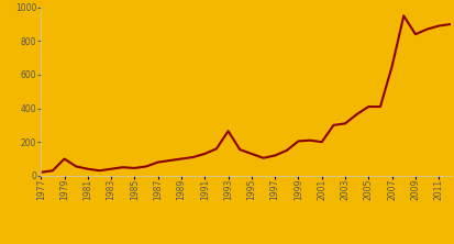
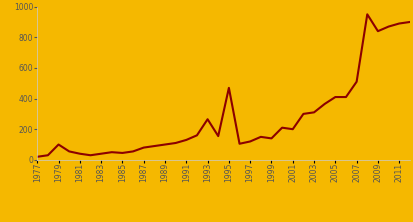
1995: 130 -> 470
1999: 200 -> 140
2007: 650 -> 510
